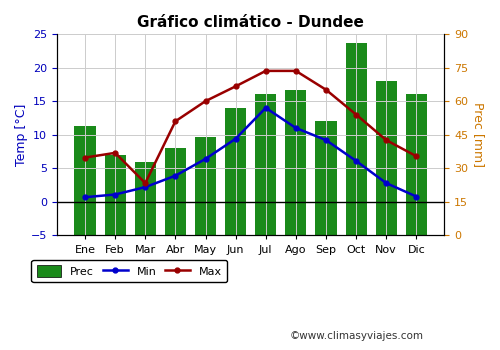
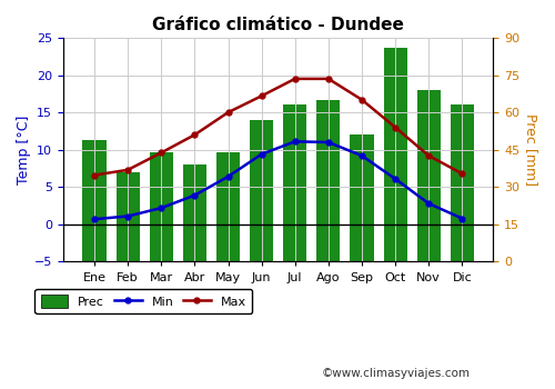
Prec/Mar: 33 -> 44
Max/Mar: 2.8 -> 9.6
Min/Jul: 14.0 -> 11.1
